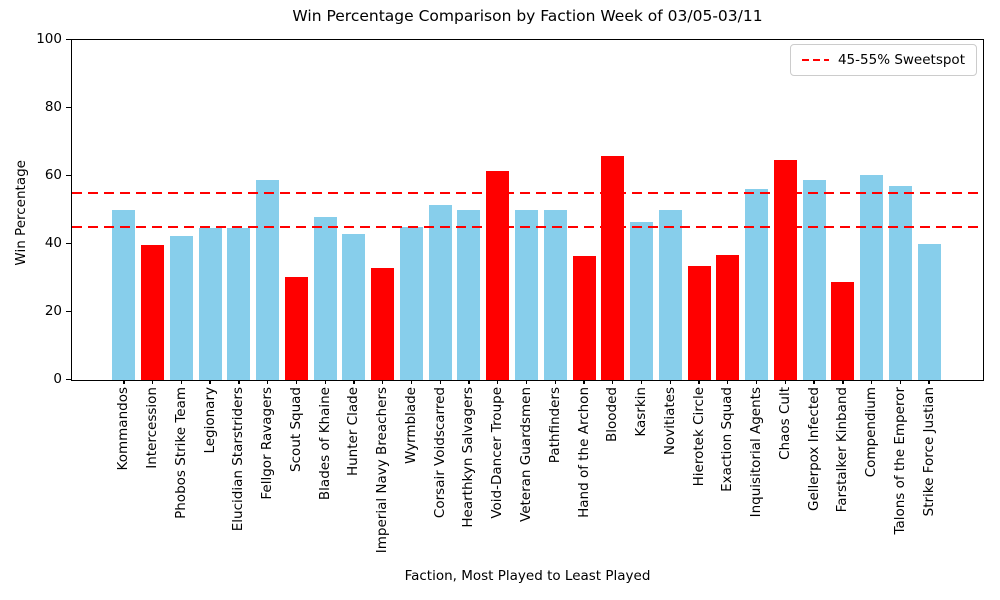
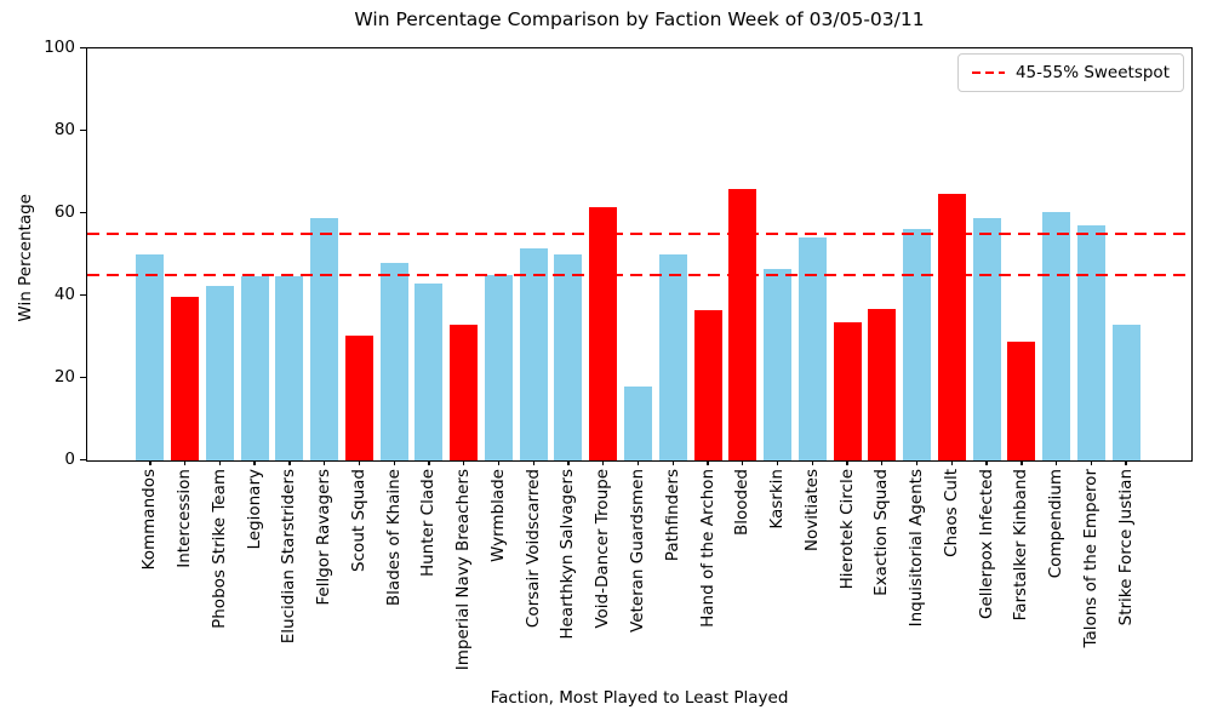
Veteran Guardsmen: 50 -> 18
Novitiates: 50 -> 54
Strike Force Justian: 40 -> 33
